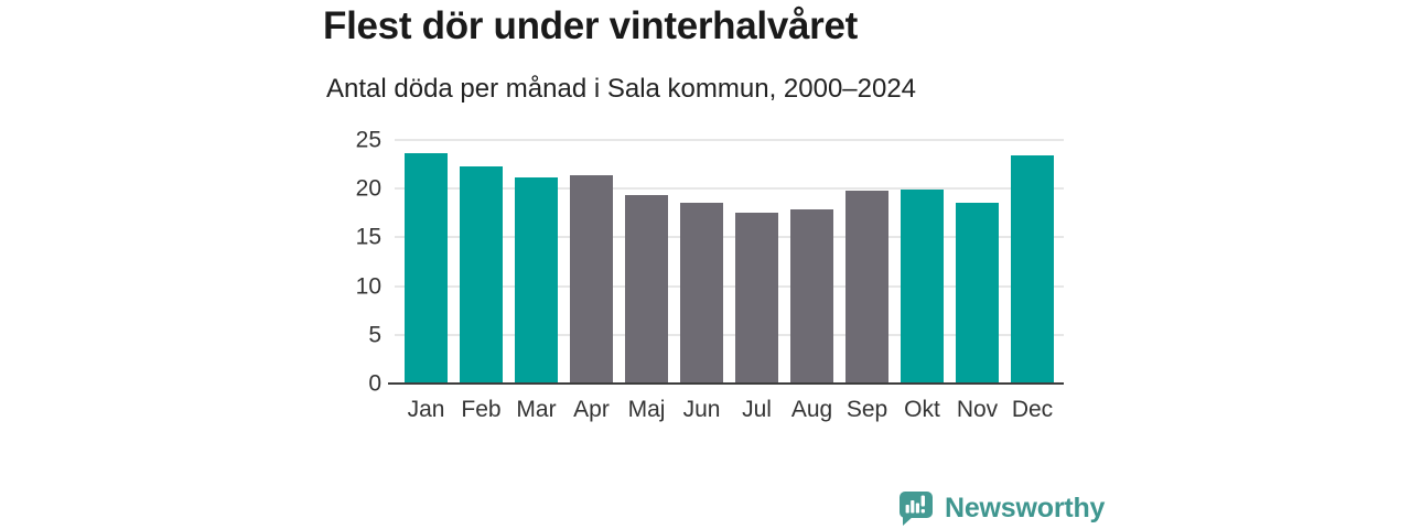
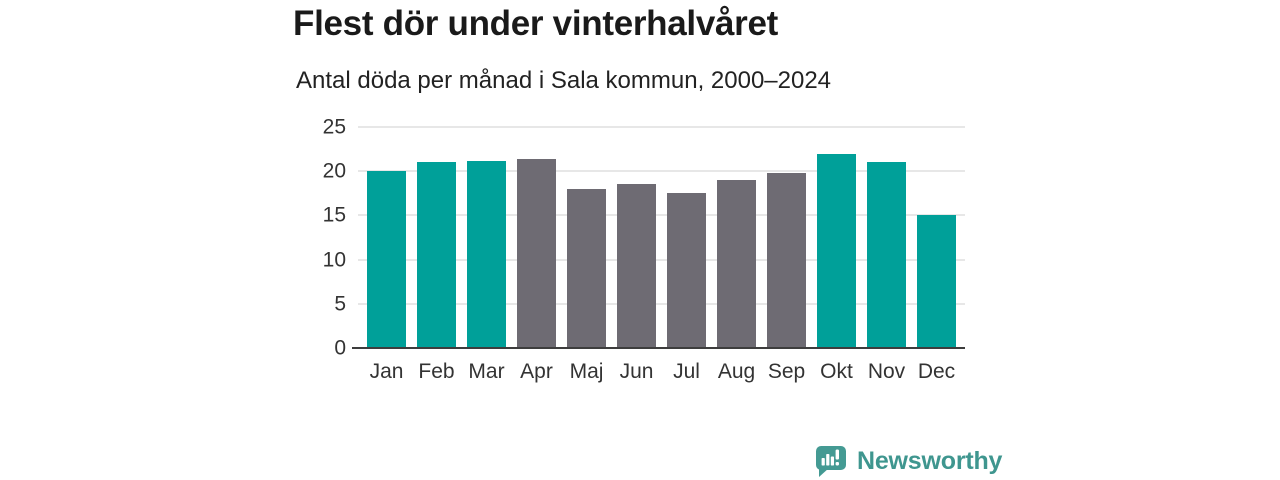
Jan: 24 -> 20
Feb: 22 -> 21
Maj: 19 -> 18
Aug: 18 -> 19
Okt: 20 -> 22
Nov: 19 -> 21
Dec: 23 -> 15
